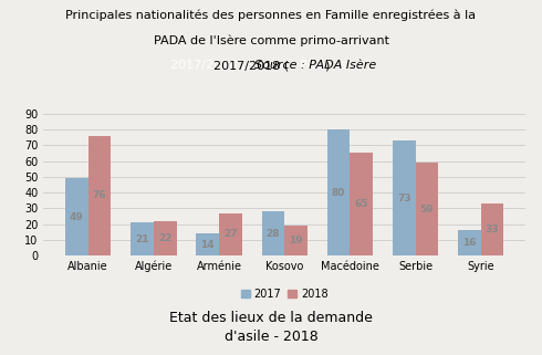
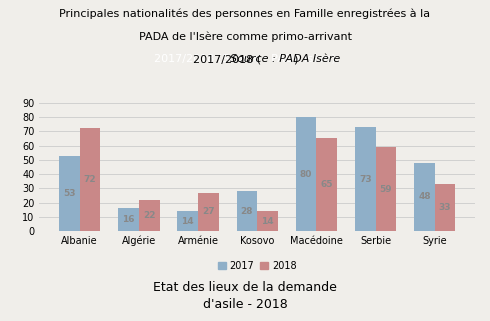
2017/Albanie: 49 -> 53
2018/Albanie: 76 -> 72
2017/Algérie: 21 -> 16
2018/Kosovo: 19 -> 14
2017/Syrie: 16 -> 48
